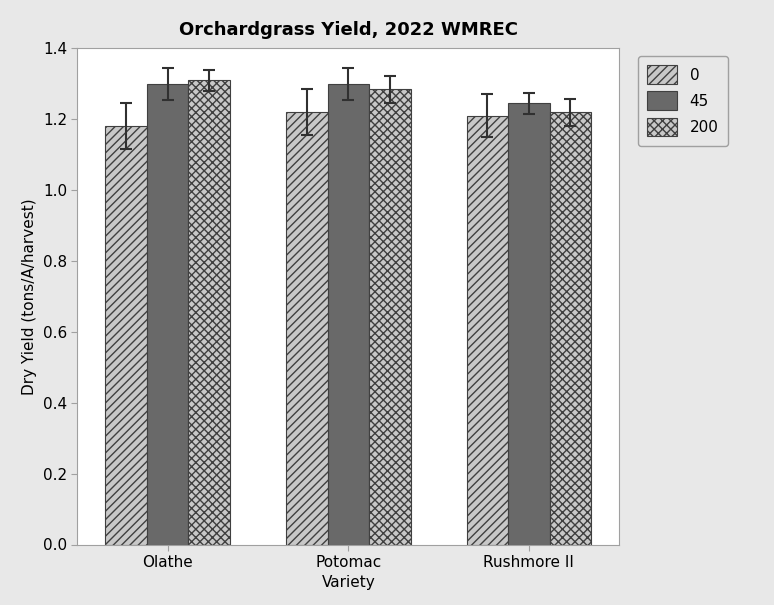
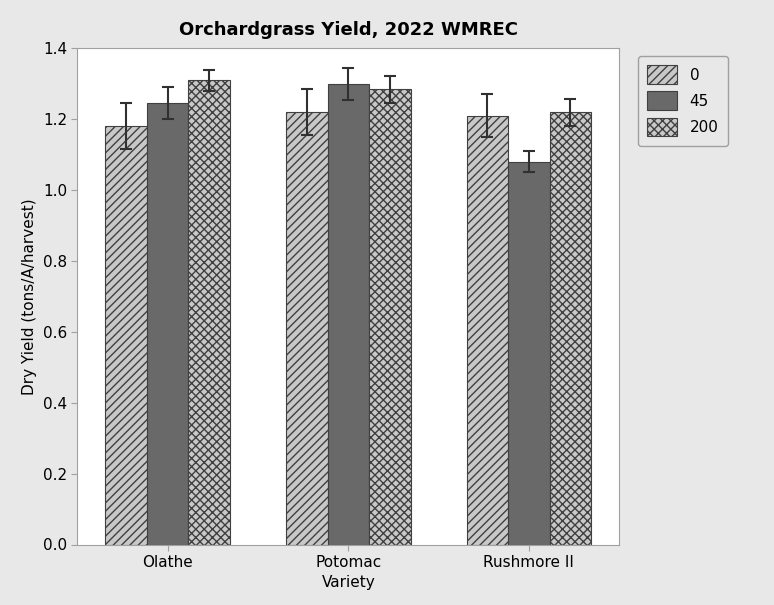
45/Olathe: 1.300 -> 1.245
45/Rushmore II: 1.245 -> 1.080
